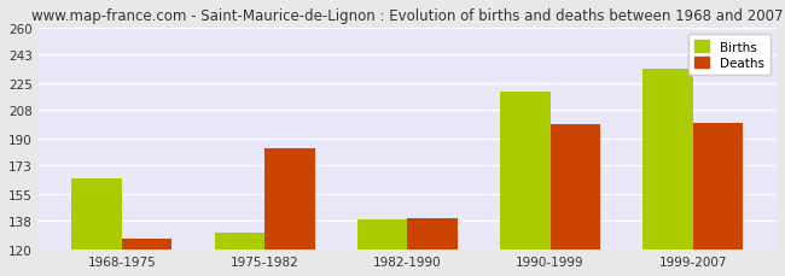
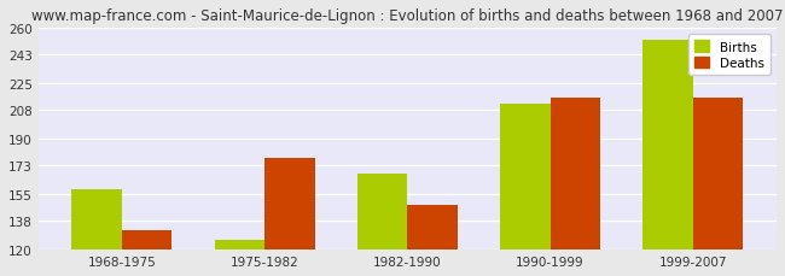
Births/1968-1975: 165 -> 158
Deaths/1968-1975: 127 -> 132
Births/1975-1982: 131 -> 126
Deaths/1975-1982: 184 -> 178
Births/1982-1990: 139 -> 168
Deaths/1982-1990: 140 -> 148
Births/1990-1999: 220 -> 212
Deaths/1990-1999: 199 -> 216
Births/1999-2007: 234 -> 252
Deaths/1999-2007: 200 -> 216
